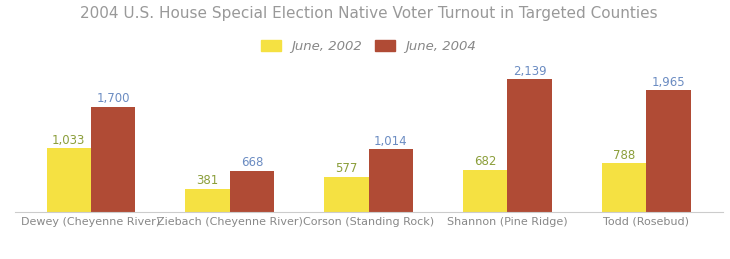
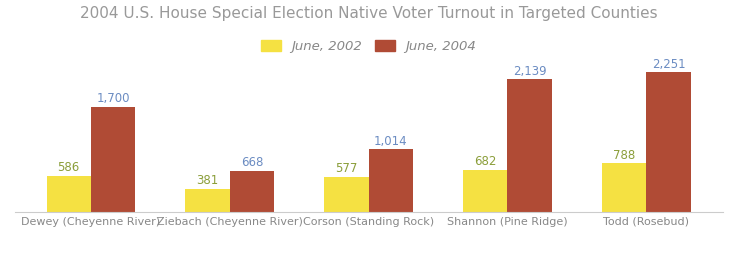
June, 2002/Dewey (Cheyenne River): 1,033 -> 586
June, 2004/Todd (Rosebud): 1,965 -> 2,251
